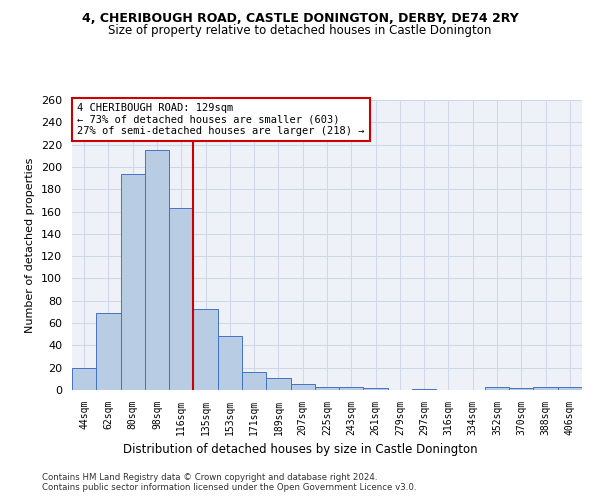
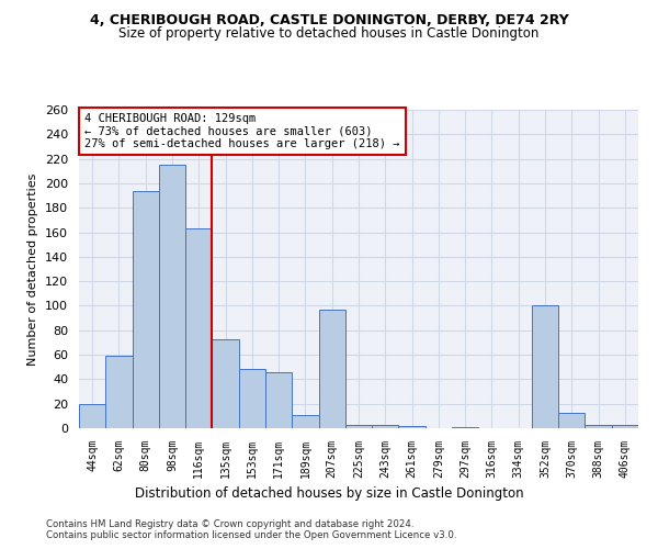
62sqm: 69 -> 59
171sqm: 16 -> 46
207sqm: 5 -> 97
352sqm: 3 -> 100
370sqm: 2 -> 13
